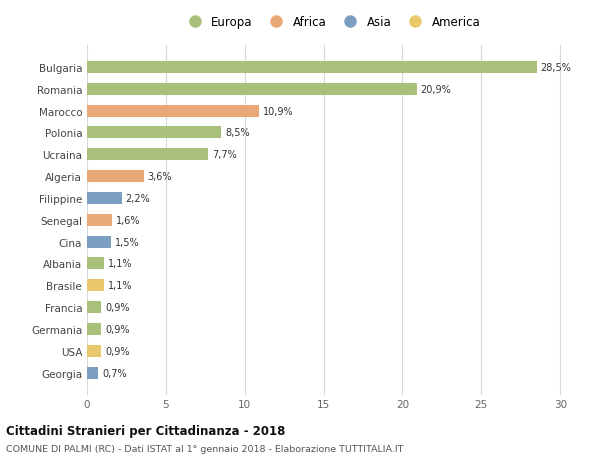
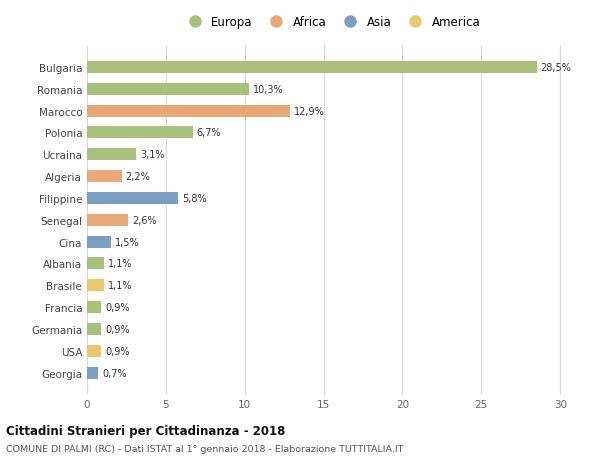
Romania: 20,9% -> 10,3%
Marocco: 10,9% -> 12,9%
Polonia: 8,5% -> 6,7%
Ucraina: 7,7% -> 3,1%
Algeria: 3,6% -> 2,2%
Filippine: 2,2% -> 5,8%
Senegal: 1,6% -> 2,6%
